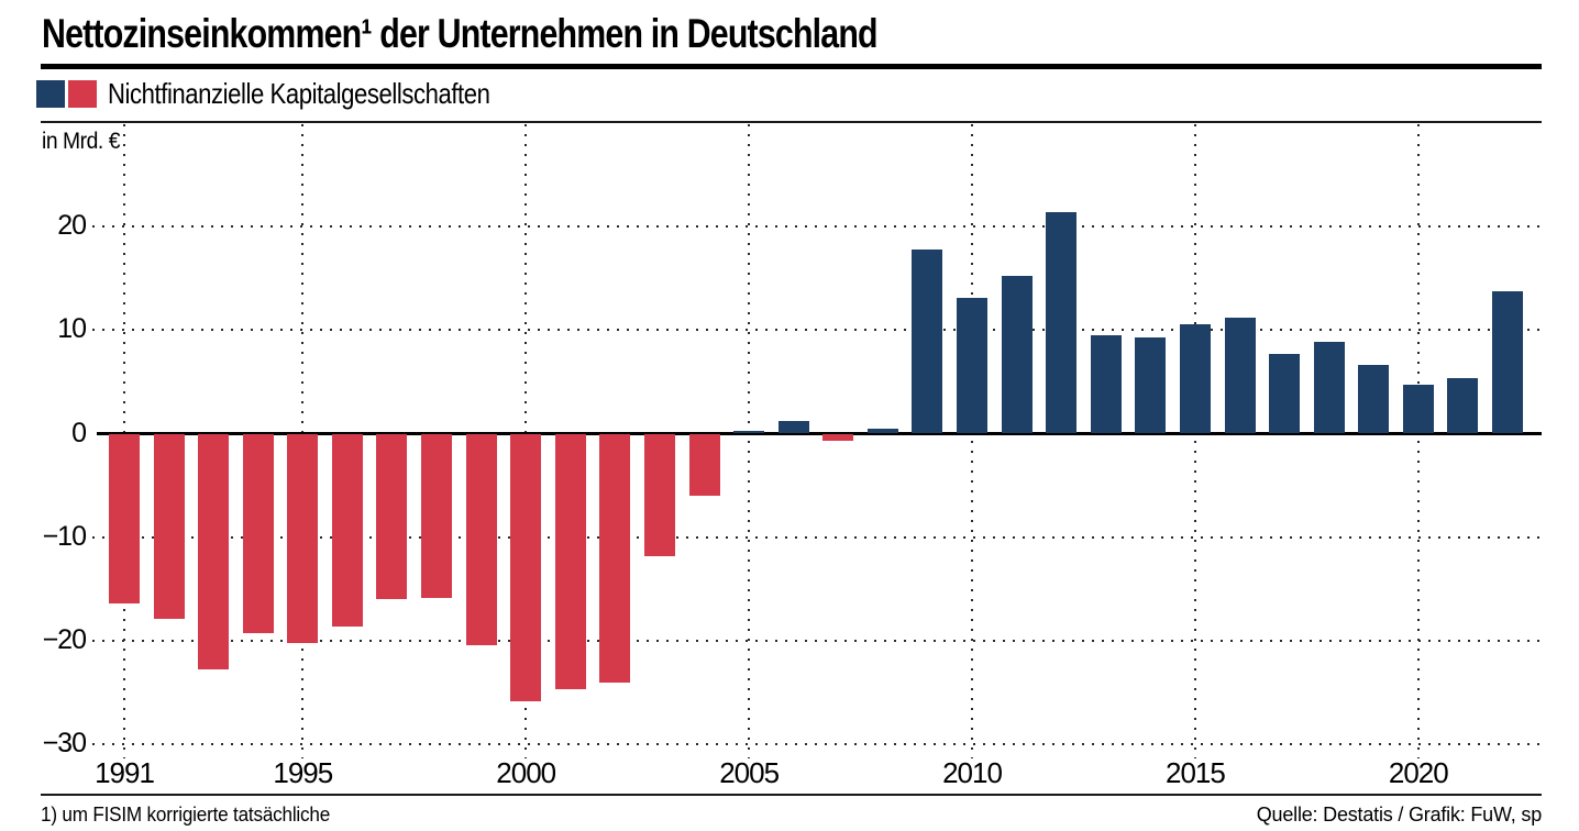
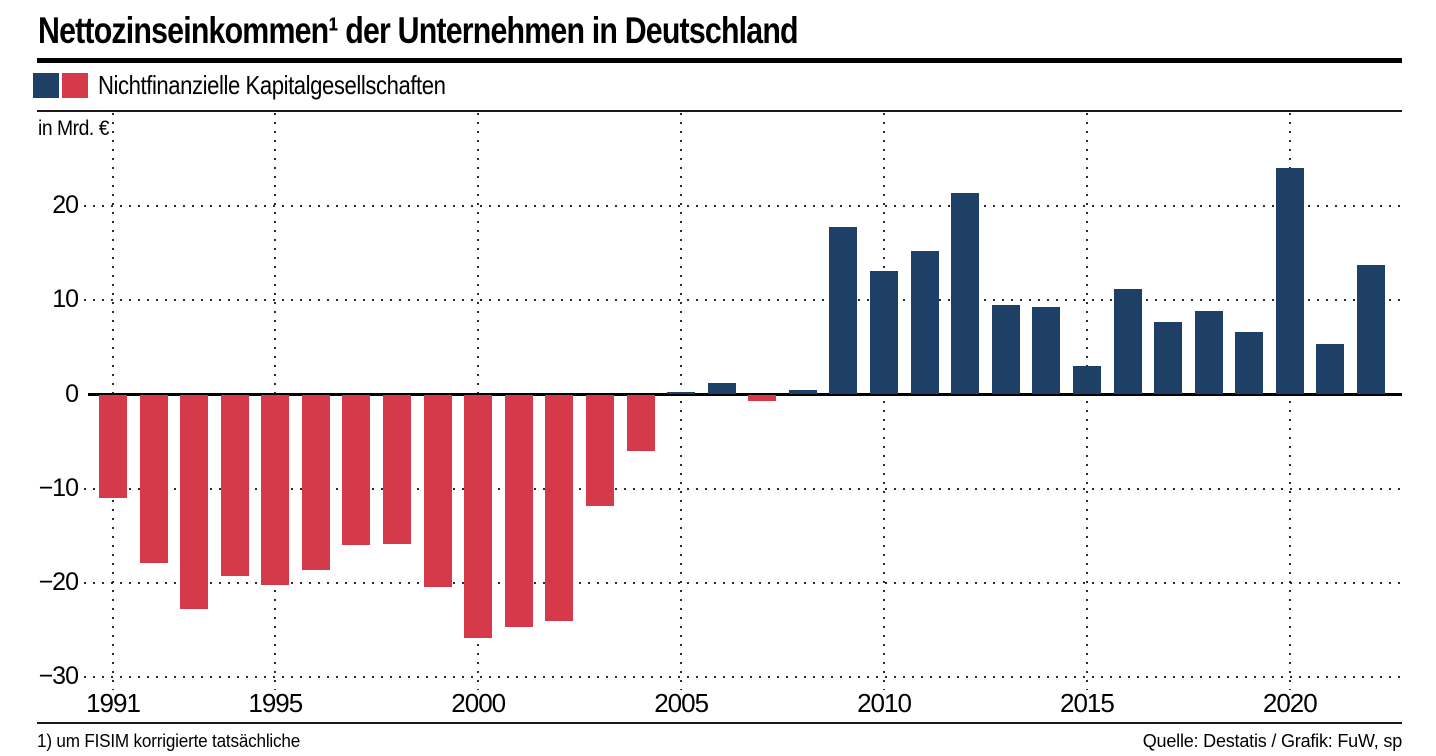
1991: -16 -> -11
2015: 11 -> 3
2020: 5 -> 24
